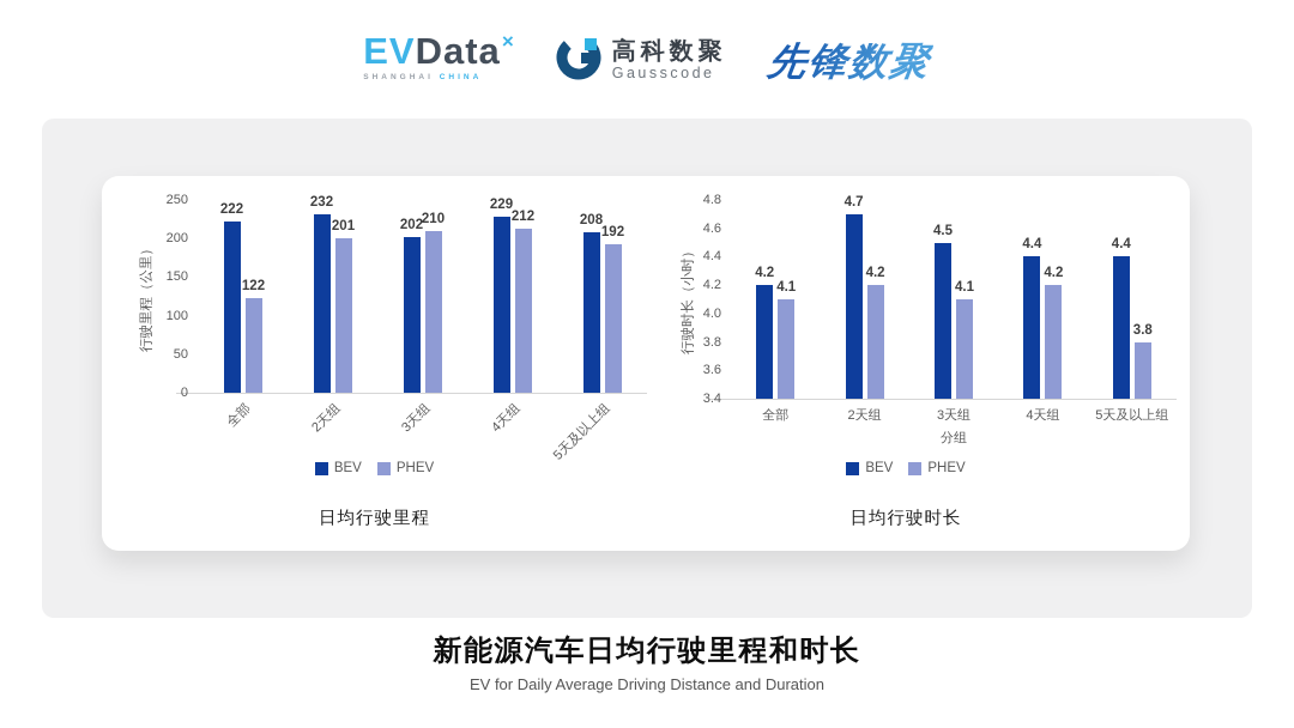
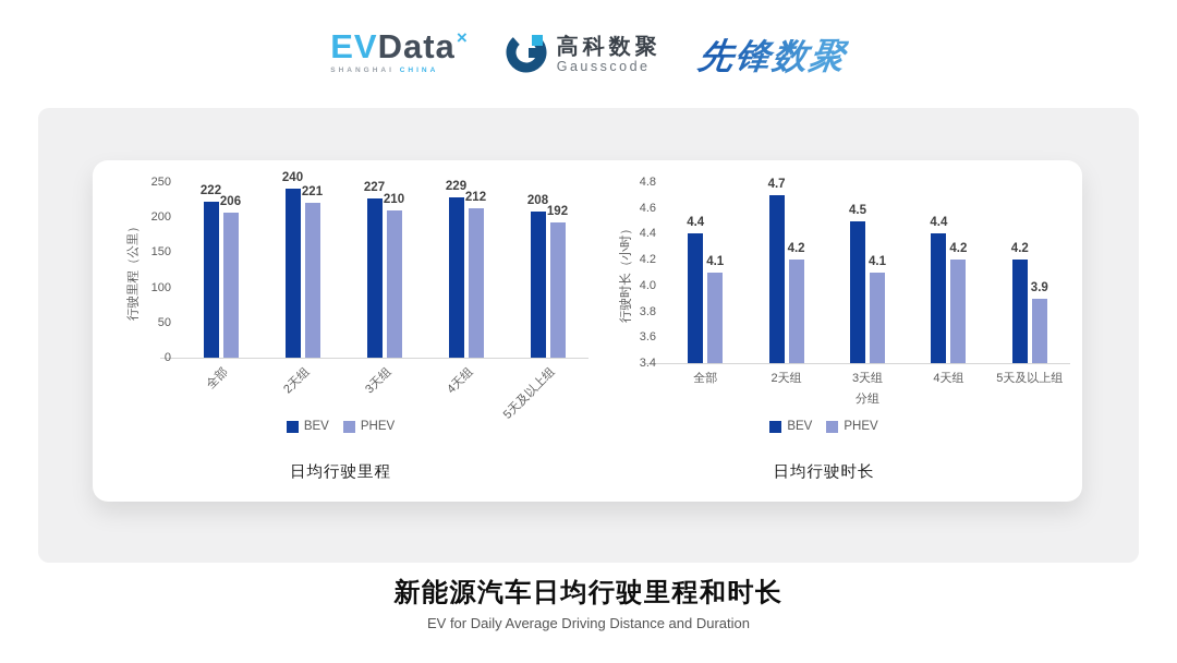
日均行驶里程/PHEV/全部: 122 -> 206
日均行驶里程/BEV/2天组: 232 -> 240
日均行驶里程/PHEV/2天组: 201 -> 221
日均行驶里程/BEV/3天组: 202 -> 227
日均行驶时长/BEV/全部: 4.2 -> 4.4
日均行驶时长/BEV/5天及以上组: 4.4 -> 4.2
日均行驶时长/PHEV/5天及以上组: 3.8 -> 3.9
